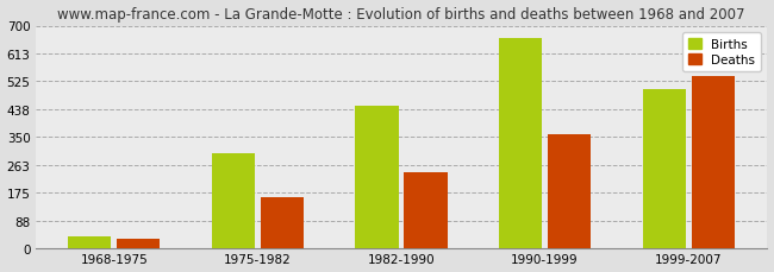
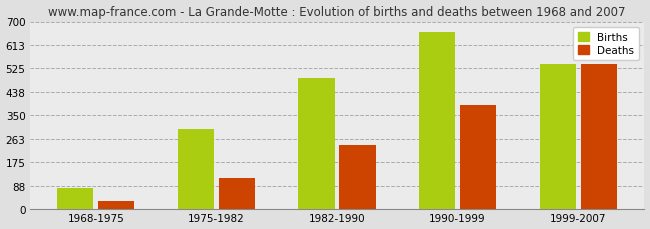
Births/1968-1975: 40 -> 80
Deaths/1975-1982: 160 -> 115
Births/1982-1990: 450 -> 490
Deaths/1990-1999: 360 -> 390
Births/1999-2007: 500 -> 540
